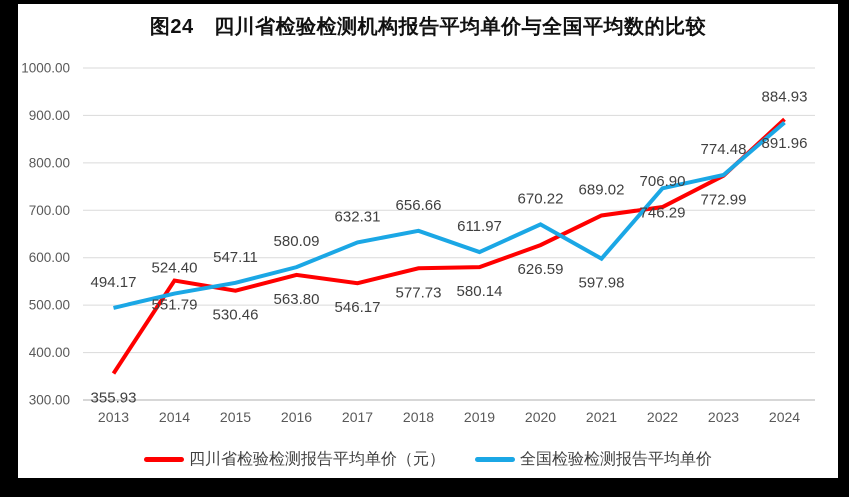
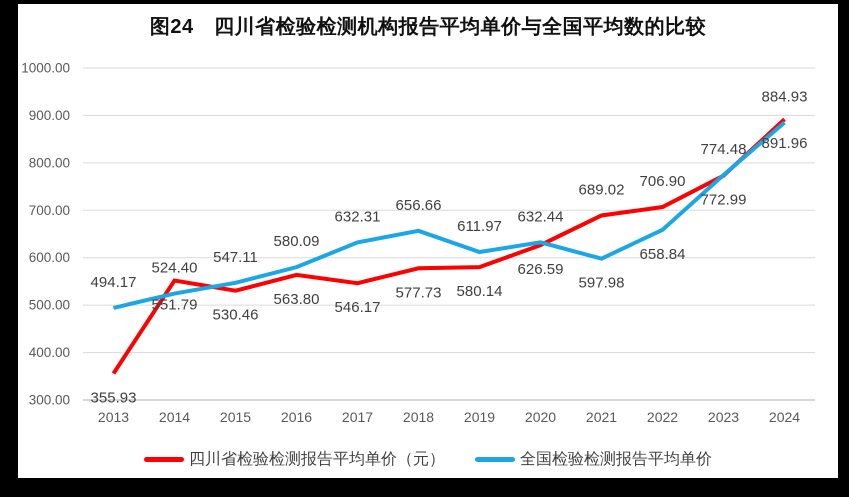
全国检验检测报告平均单价/2020: 670.22 -> 632.44
全国检验检测报告平均单价/2022: 746.29 -> 658.84
